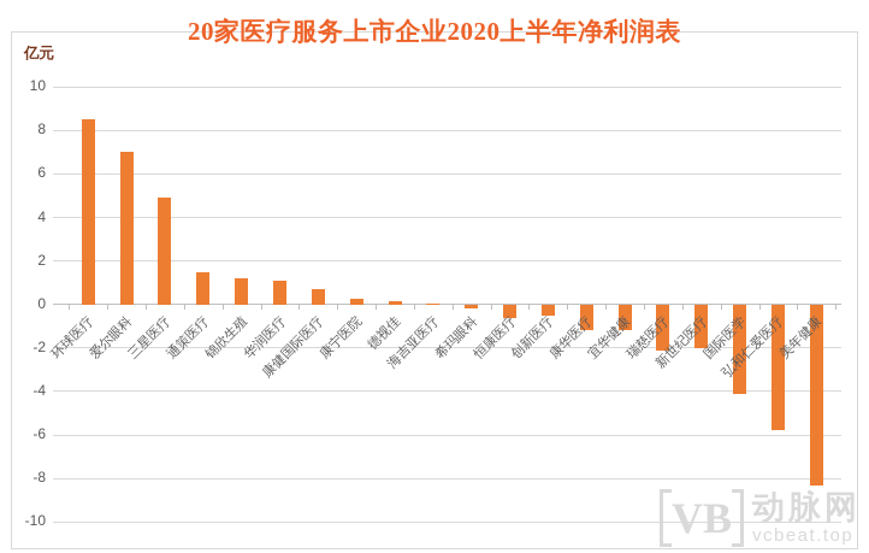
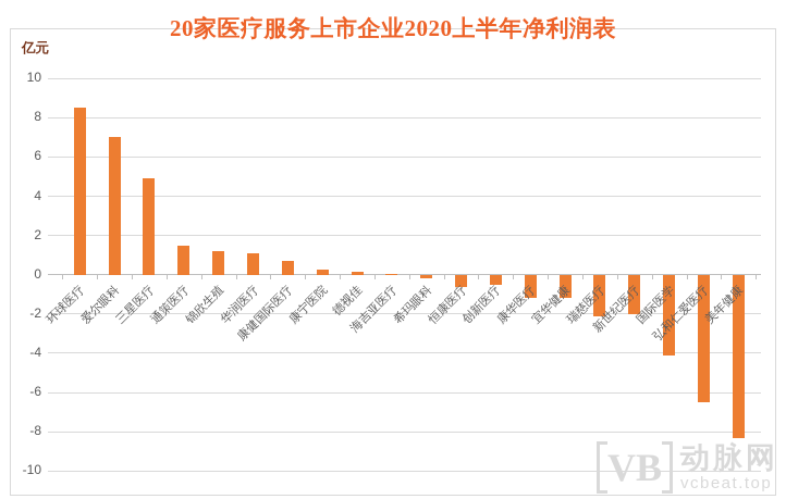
弘和仁爱医疗: -5.8 -> -6.5
